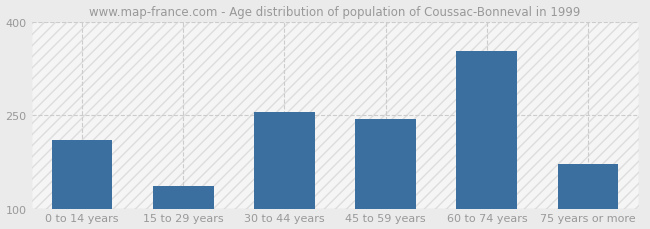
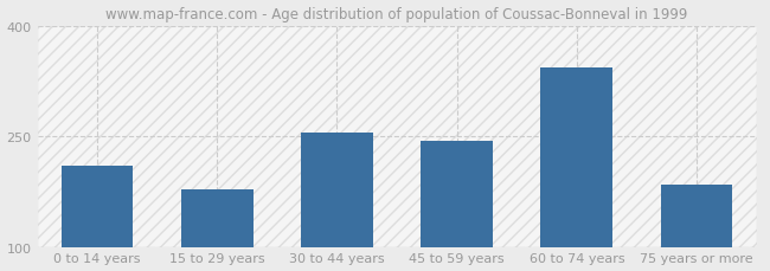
15 to 29 years: 136 -> 178
60 to 74 years: 352 -> 343
75 years or more: 172 -> 185
